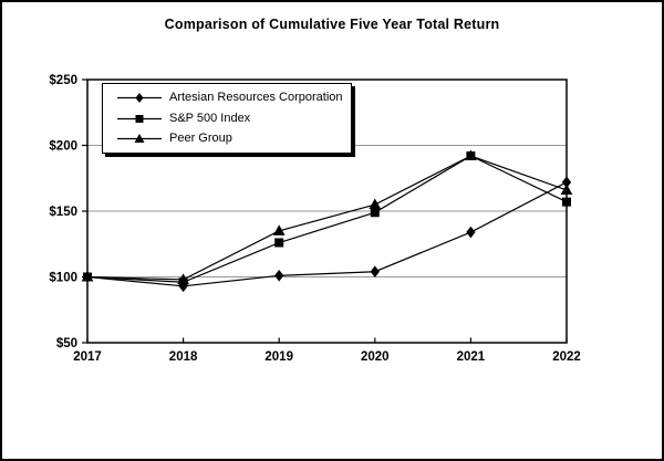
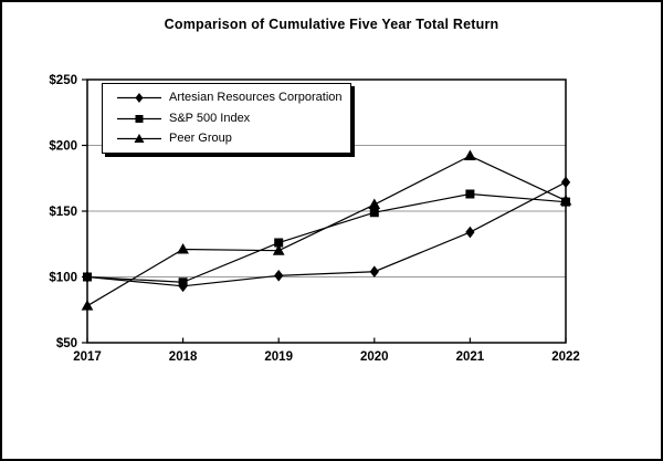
Peer Group/2017: $100 -> $78
Peer Group/2018: $98 -> $121
Peer Group/2019: $135 -> $120
S&P 500 Index/2021: $192 -> $163
Peer Group/2022: $166 -> $158
